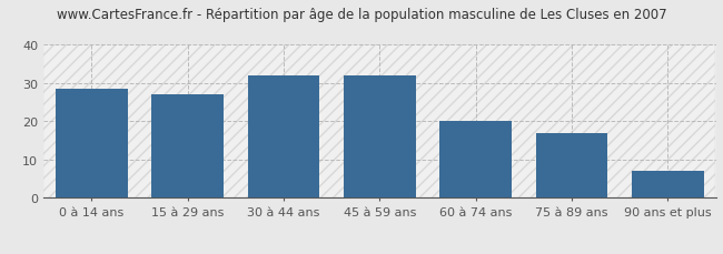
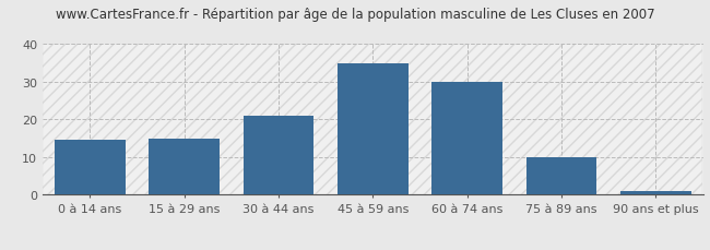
0 à 14 ans: 28.5 -> 14.5
15 à 29 ans: 27.0 -> 15.0
30 à 44 ans: 32.0 -> 21.0
45 à 59 ans: 32.0 -> 35.0
60 à 74 ans: 20.0 -> 30.0
75 à 89 ans: 17.0 -> 10.0
90 ans et plus: 7.0 -> 1.0
